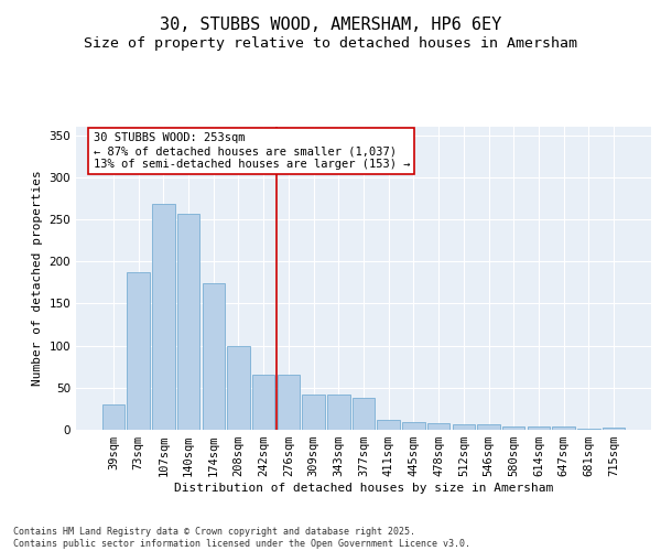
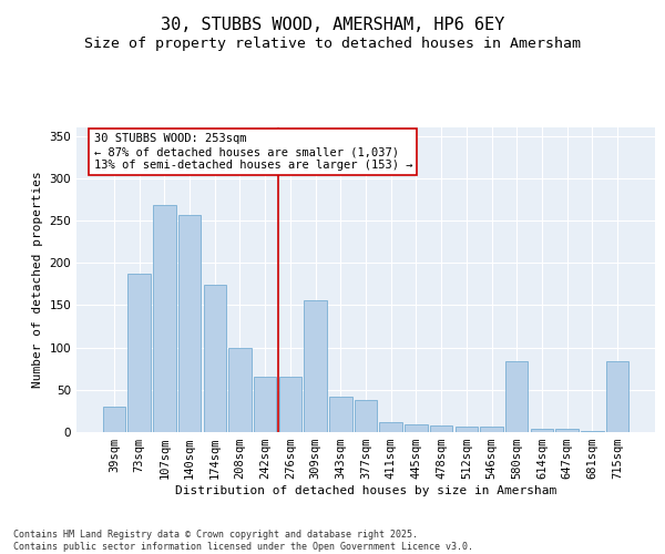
309sqm: 42 -> 156
580sqm: 4 -> 84
715sqm: 2 -> 84
